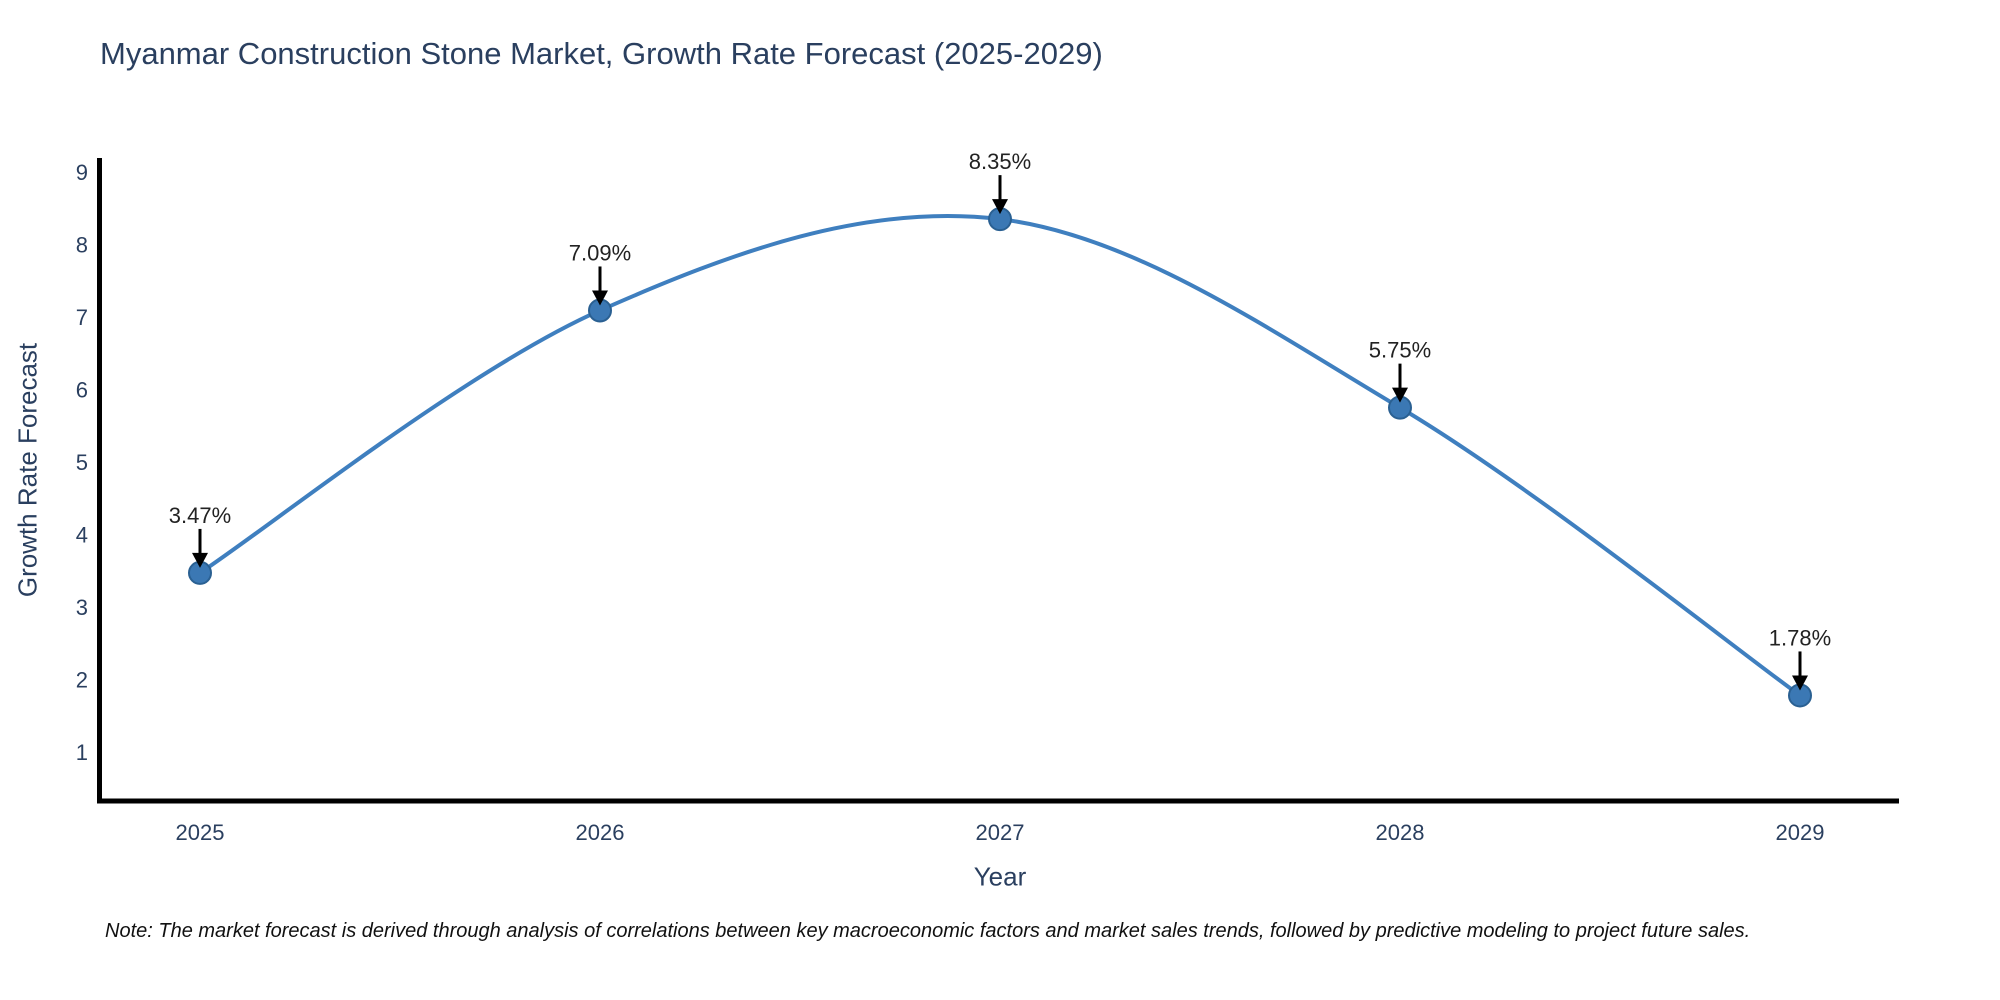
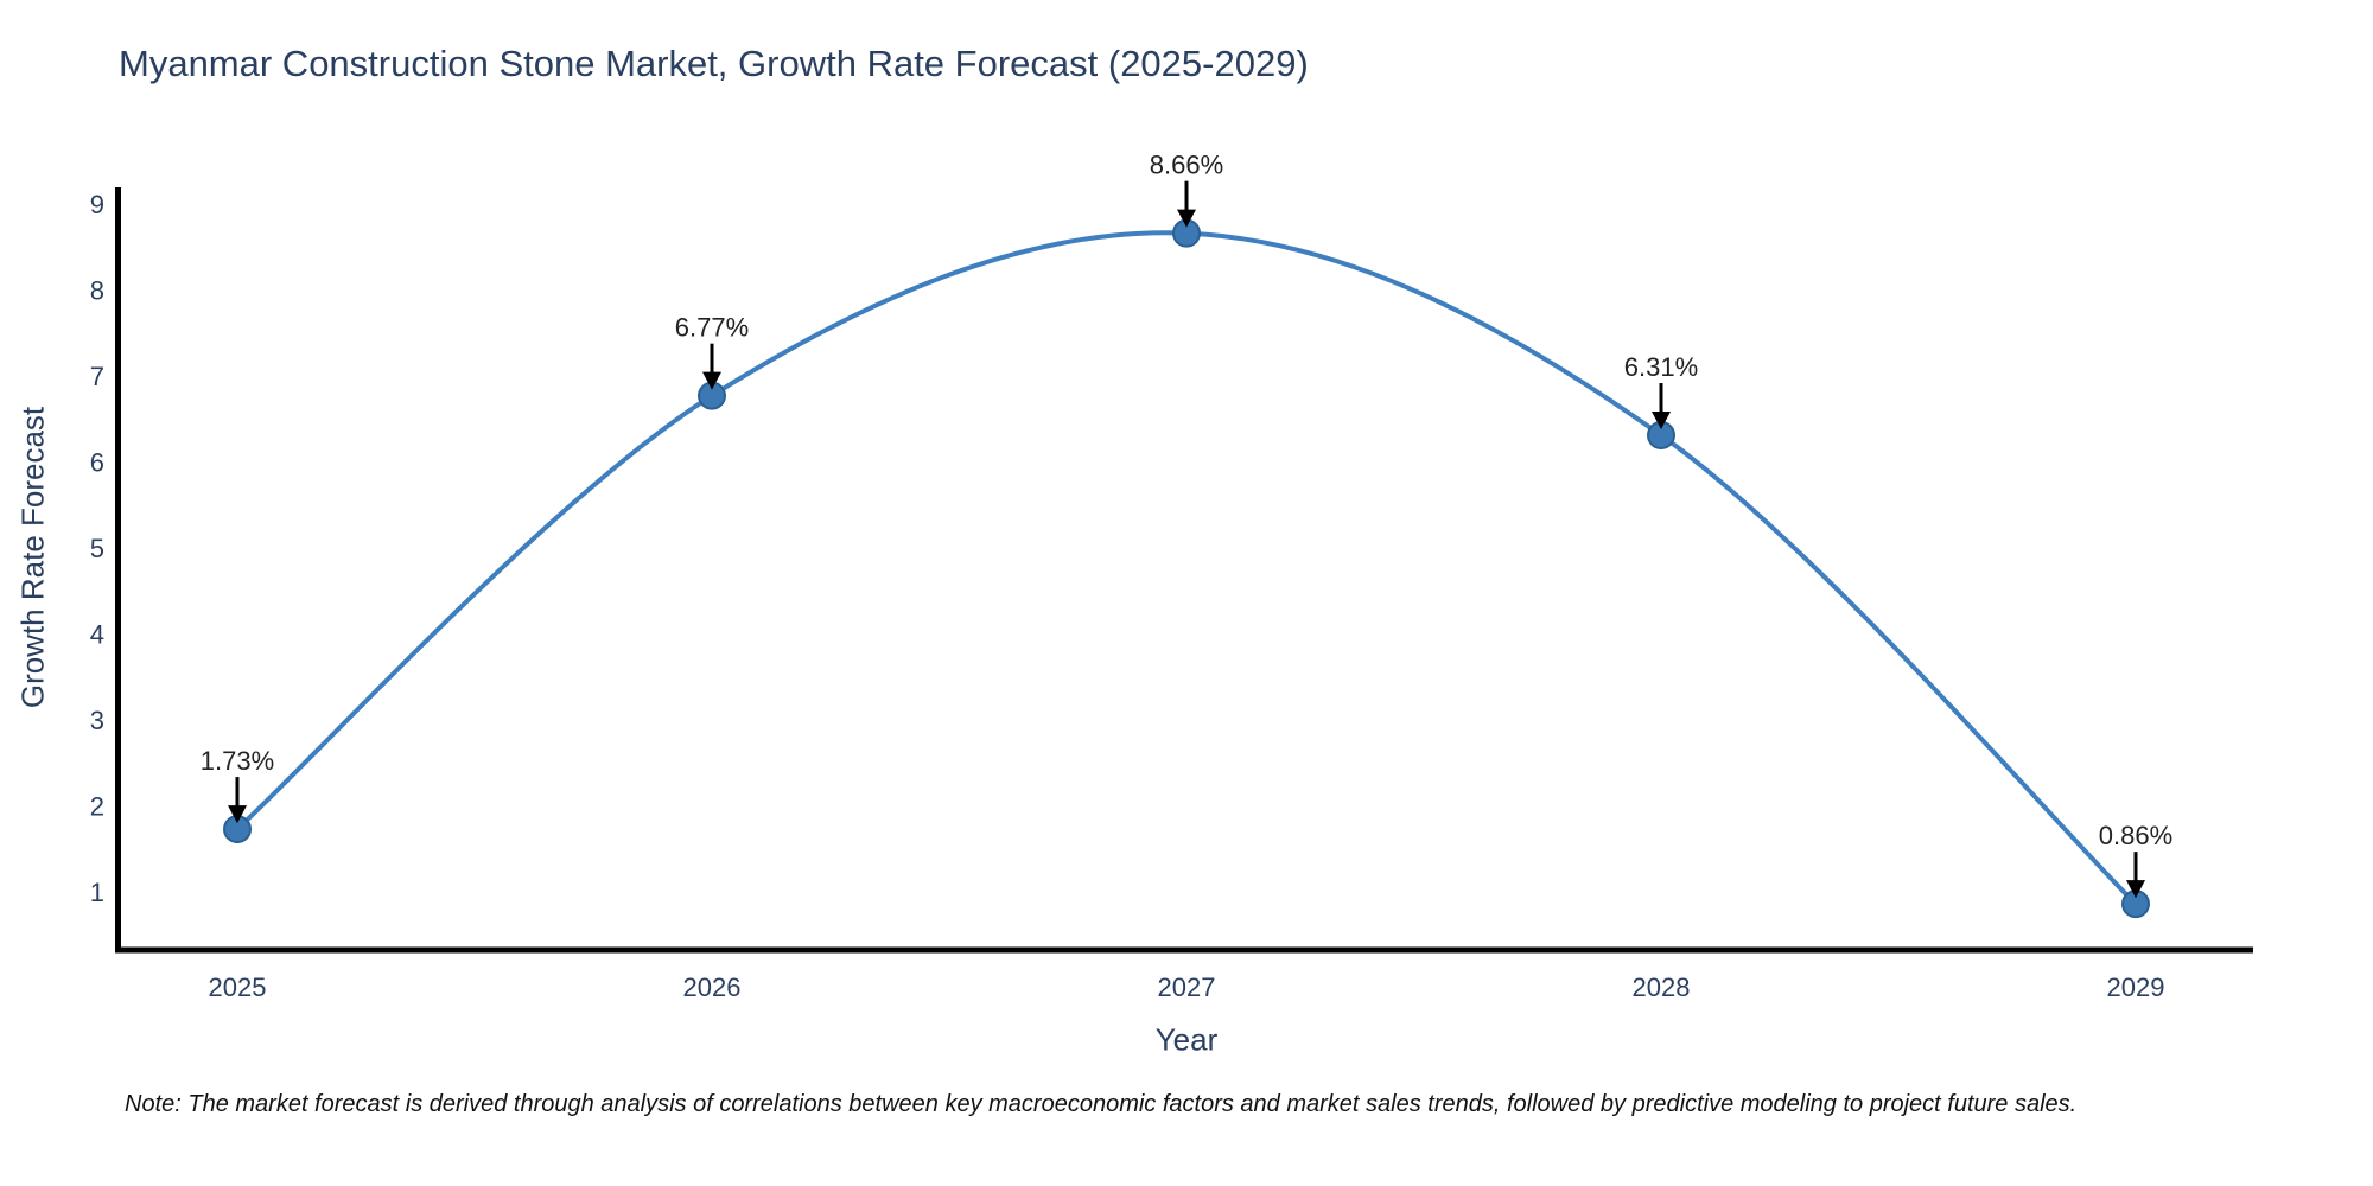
2025: 3.47% -> 1.73%
2026: 7.09% -> 6.77%
2027: 8.35% -> 8.66%
2028: 5.75% -> 6.31%
2029: 1.78% -> 0.86%
